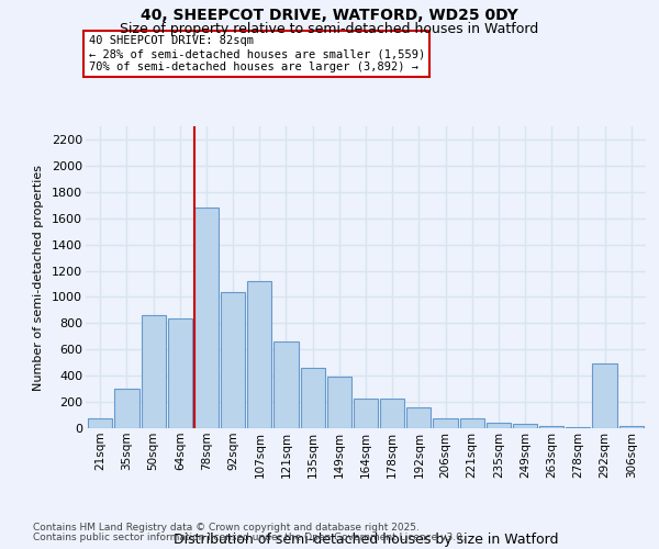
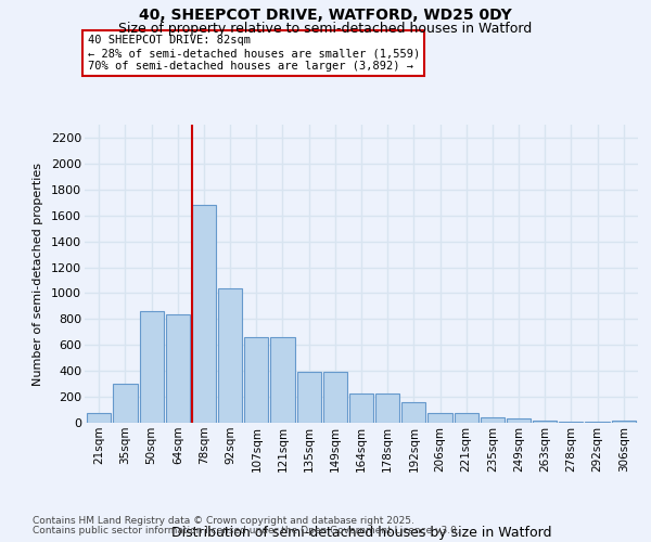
107sqm: 1120 -> 660
135sqm: 460 -> 390
292sqm: 490 -> 10
